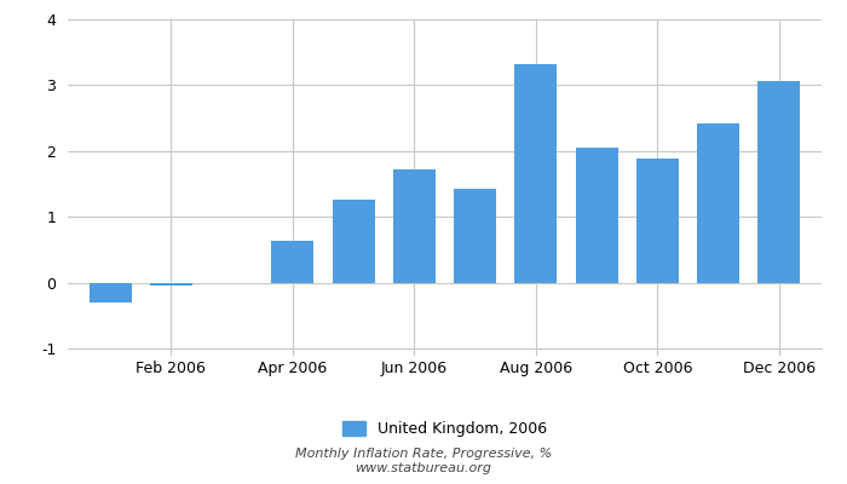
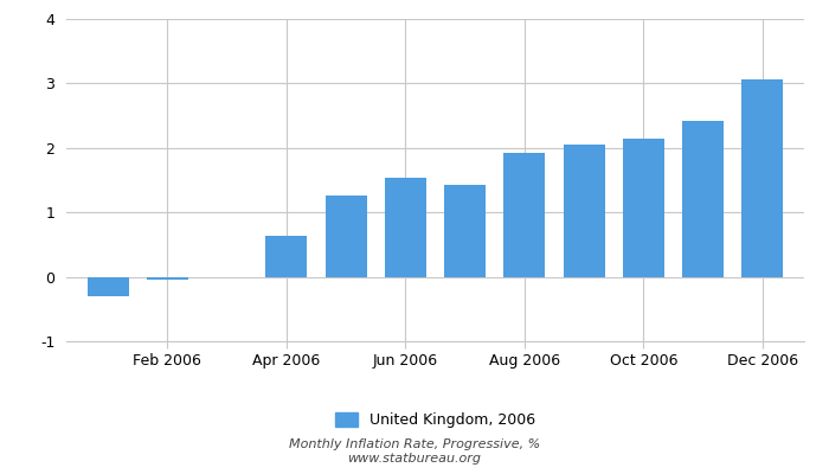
Jun 2006: 1.72 -> 1.53
Aug 2006: 3.32 -> 1.93
Oct 2006: 1.88 -> 2.14
